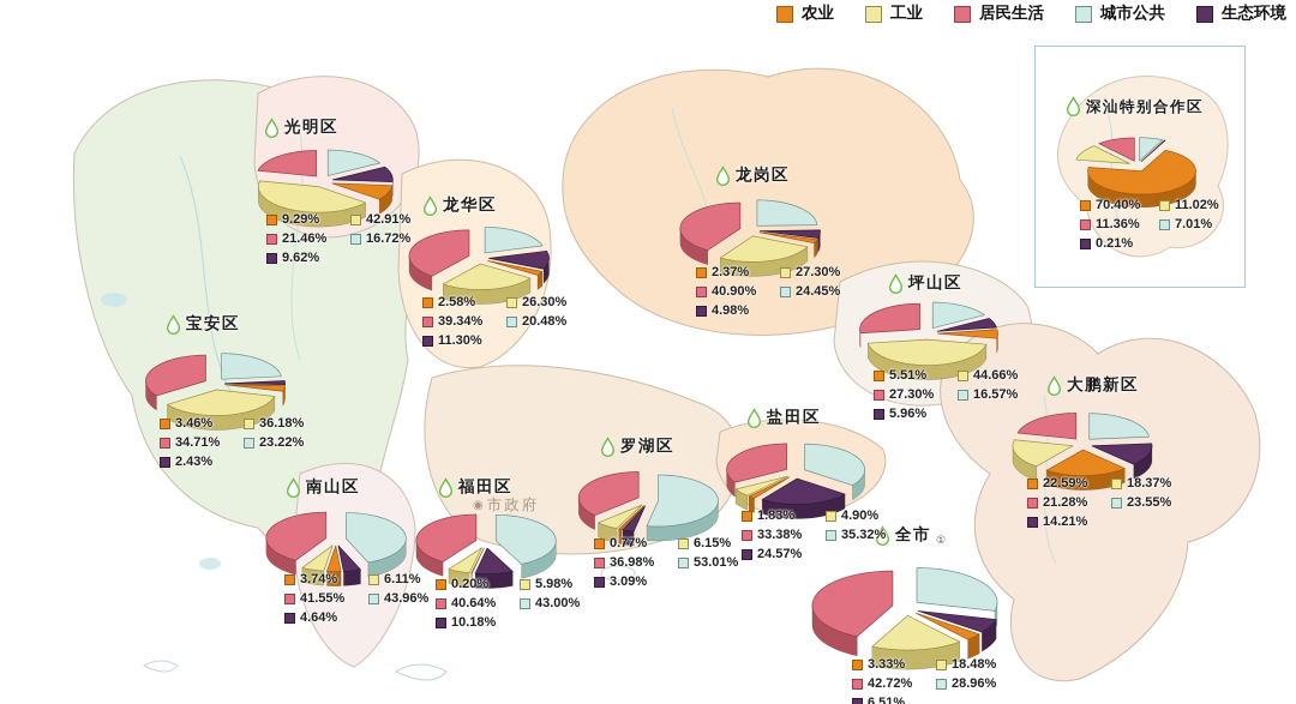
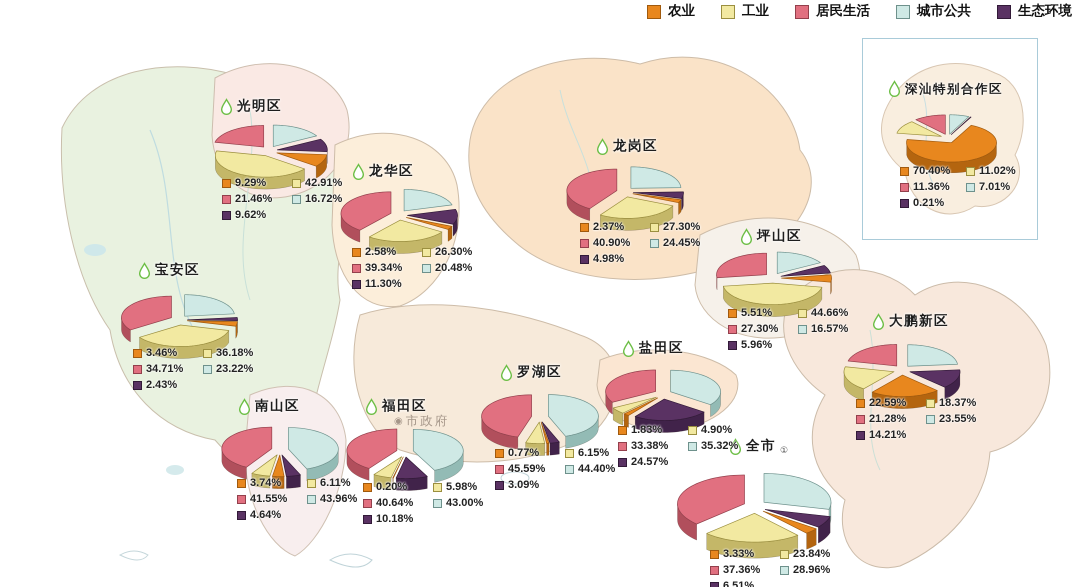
全市/工业: 18.48% -> 23.84%
罗湖区/居民生活: 36.98% -> 45.59%
全市/居民生活: 42.72% -> 37.36%
罗湖区/城市公共: 53.01% -> 44.40%
